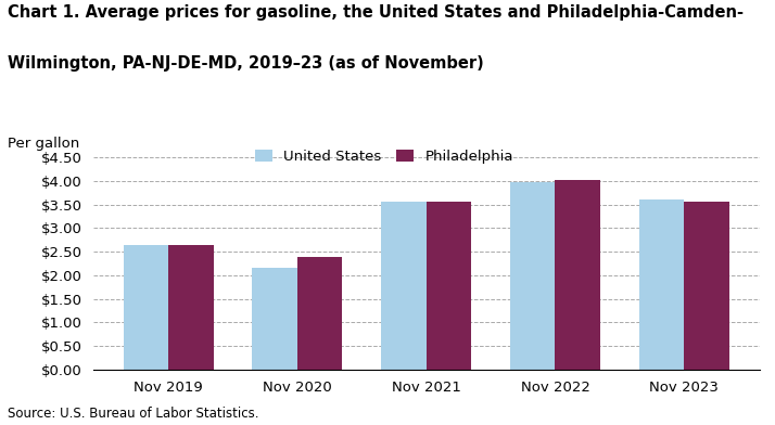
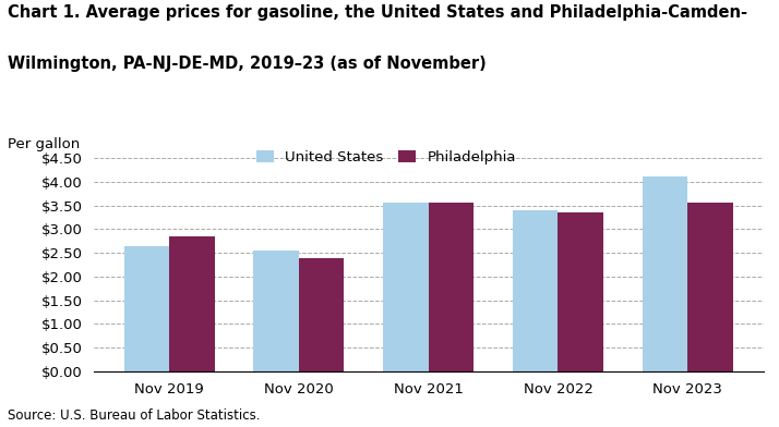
Philadelphia/Nov 2019: $2.65 -> $2.85
United States/Nov 2020: $2.15 -> $2.55
United States/Nov 2022: $3.97 -> $3.40
Philadelphia/Nov 2022: $4.03 -> $3.35
United States/Nov 2023: $3.60 -> $4.10
